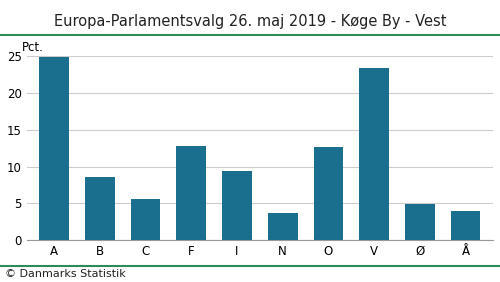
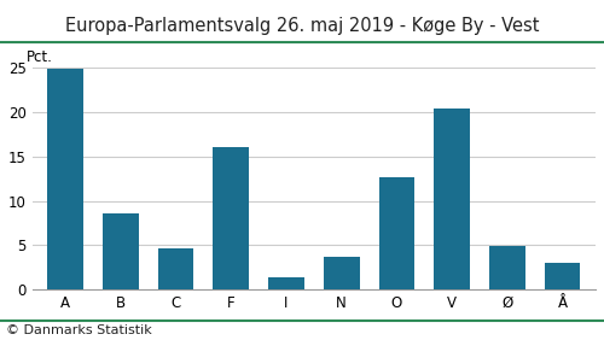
C: 5.6 -> 4.7
F: 12.8 -> 16.1
I: 9.4 -> 1.4
V: 23.4 -> 20.4
Å: 4.0 -> 3.0
